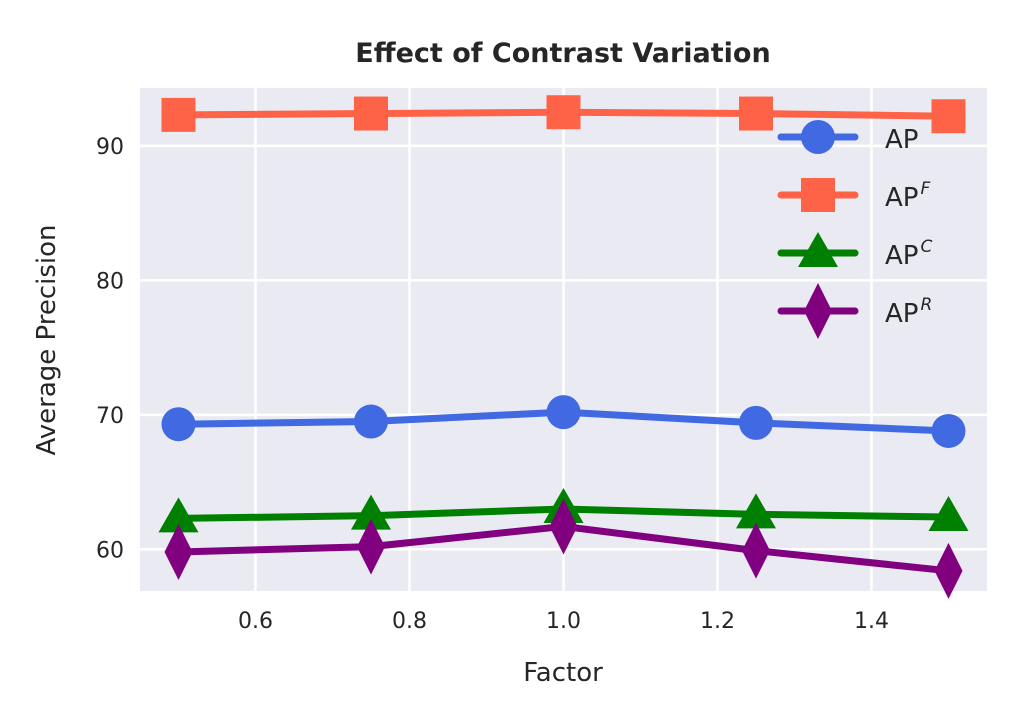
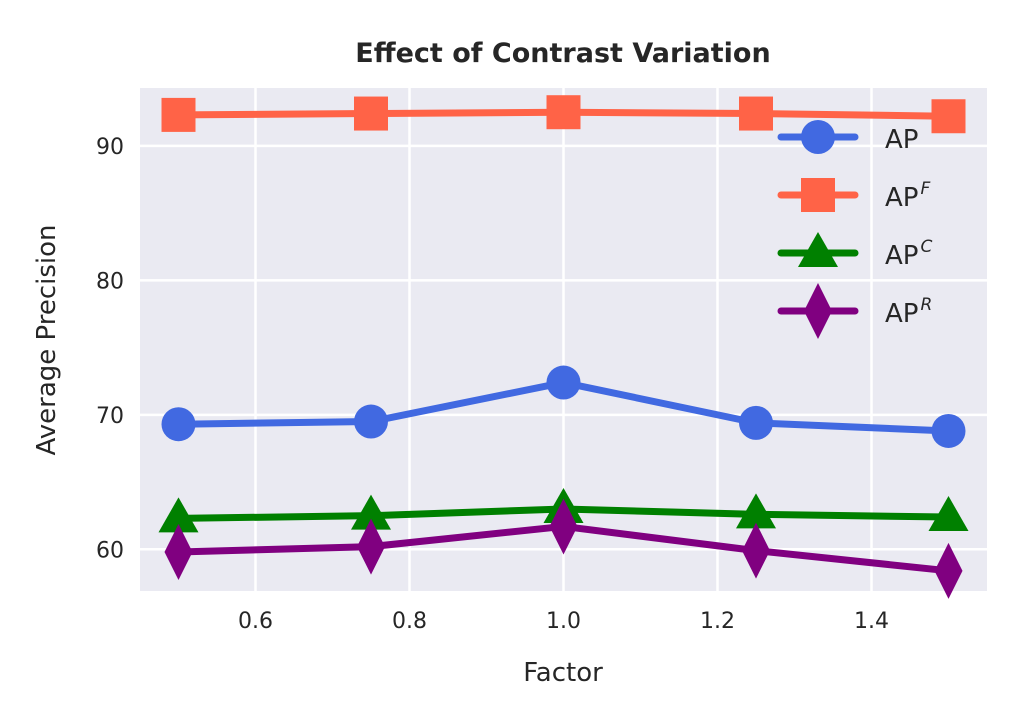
AP/1.0: 70,2 -> 72,4
